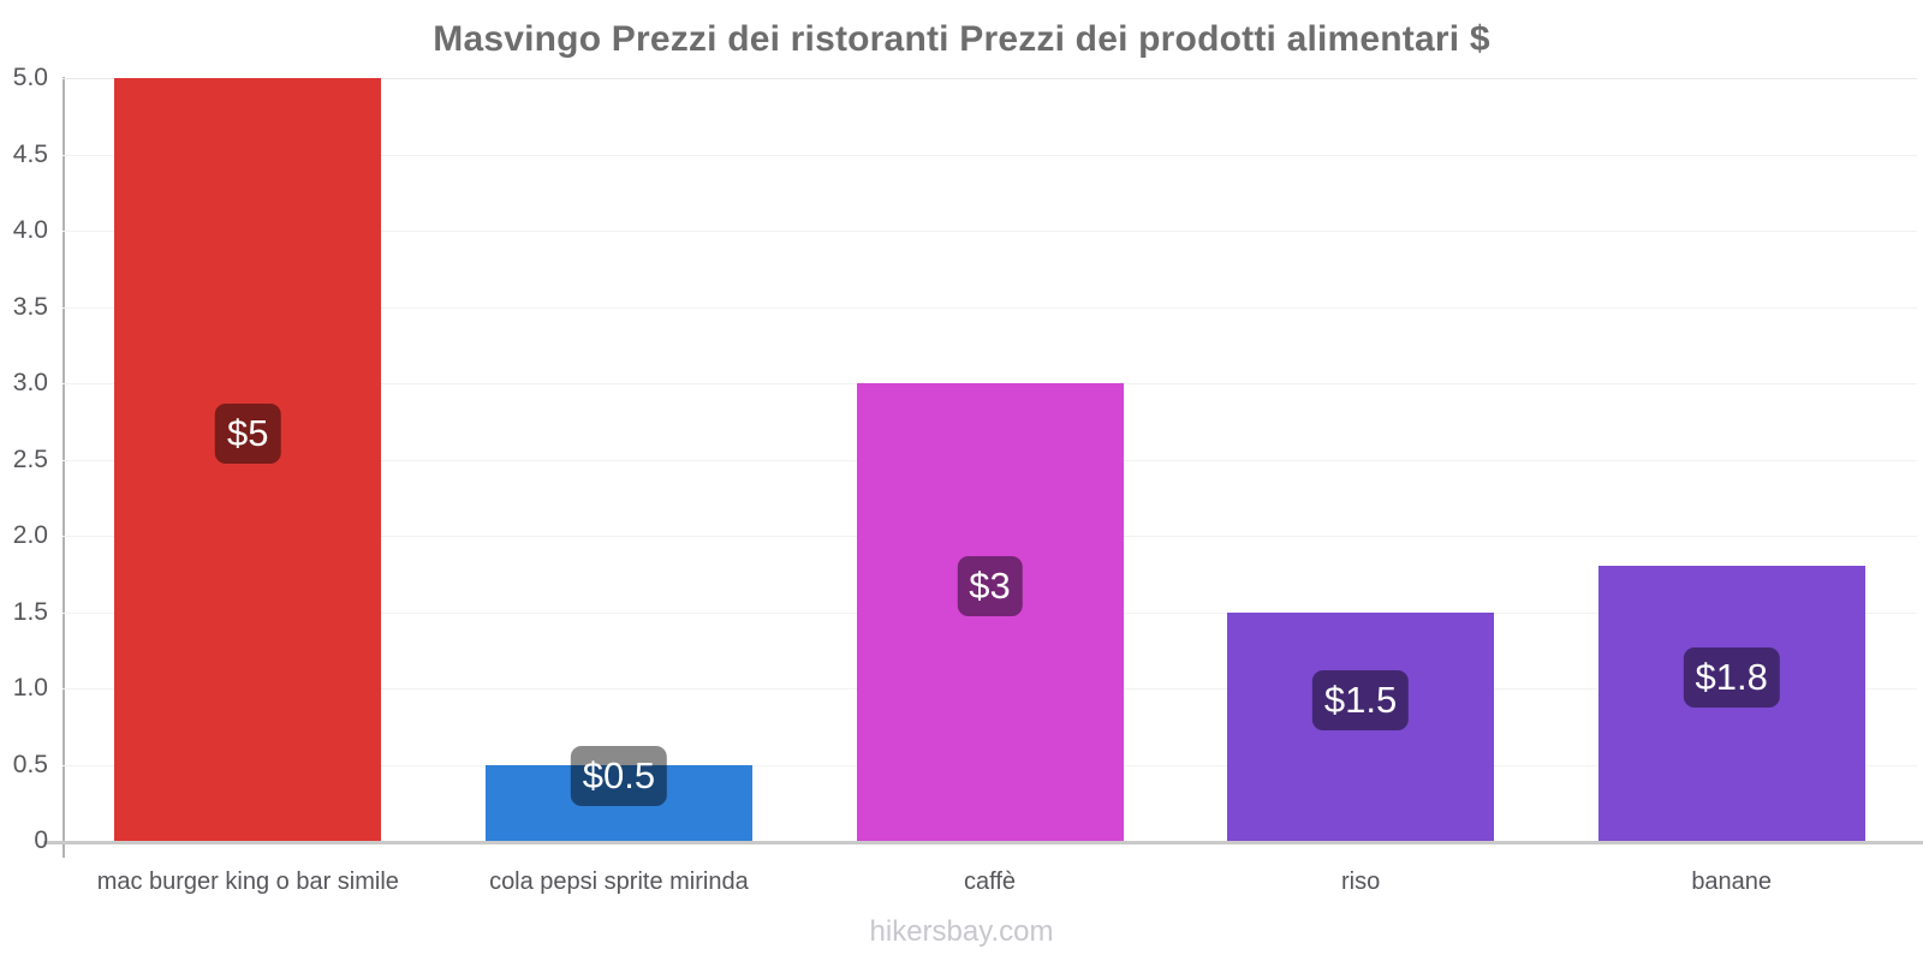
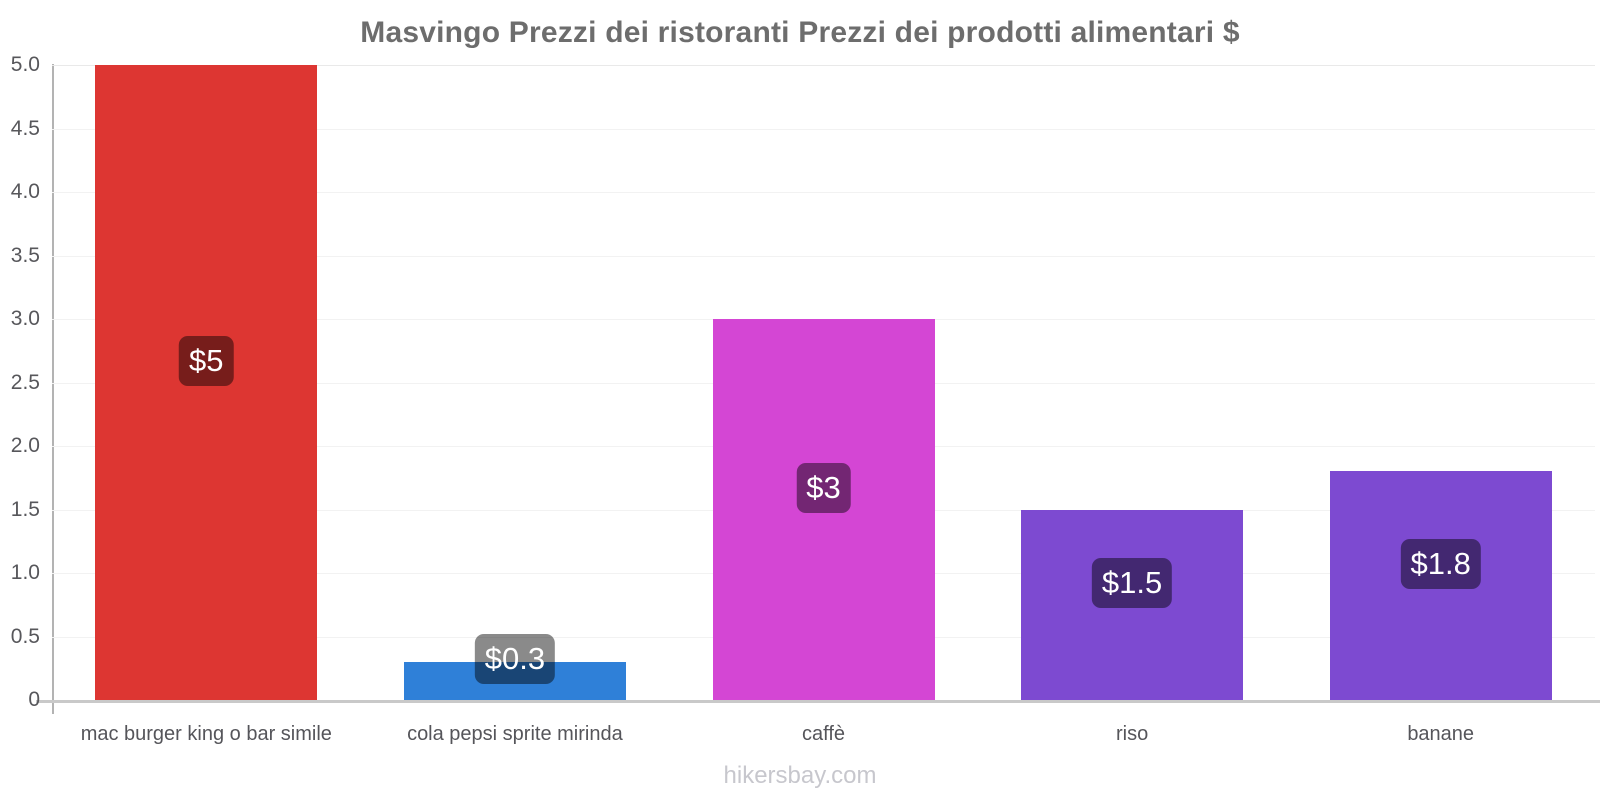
cola pepsi sprite mirinda: $0.5 -> $0.3
